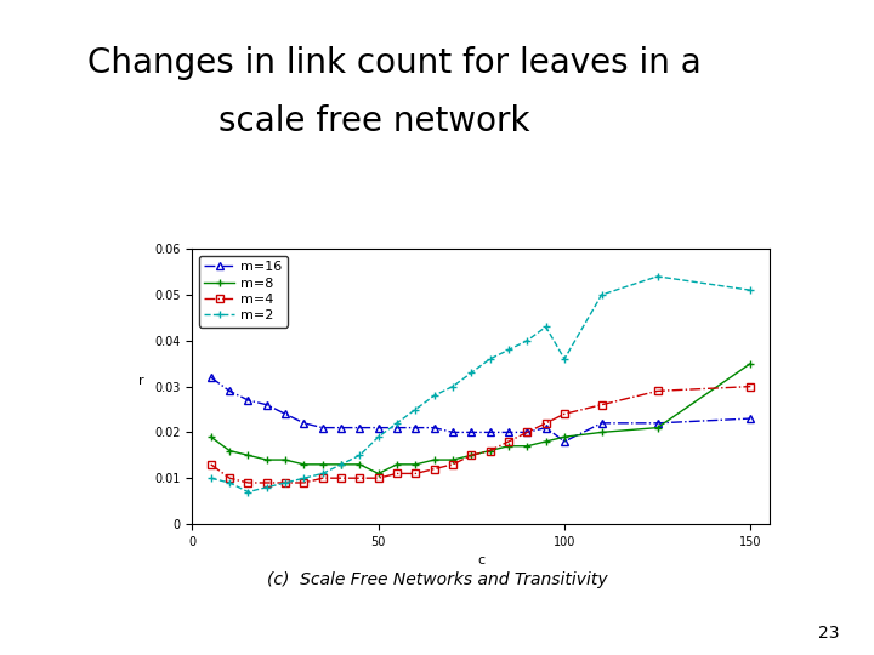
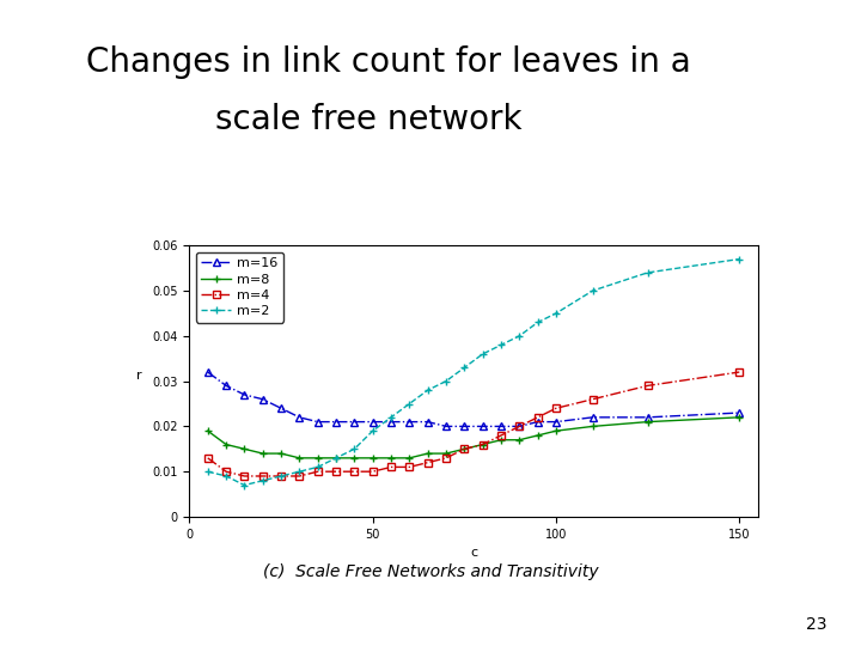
m=8/50: 0.011 -> 0.013
m=16/100: 0.018 -> 0.021
m=2/100: 0.036 -> 0.045
m=8/150: 0.035 -> 0.022
m=4/150: 0.030 -> 0.032
m=2/150: 0.051 -> 0.057
